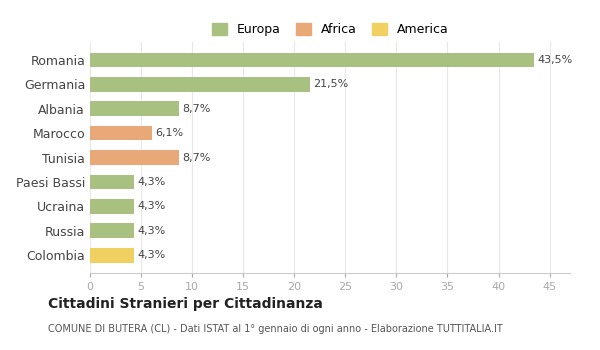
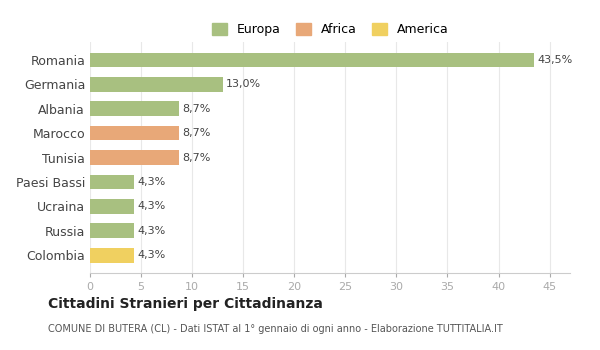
Germania: 21,5% -> 13,0%
Marocco: 6,1% -> 8,7%
